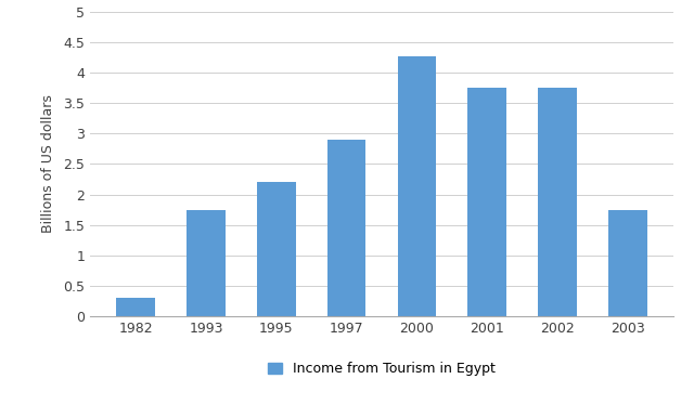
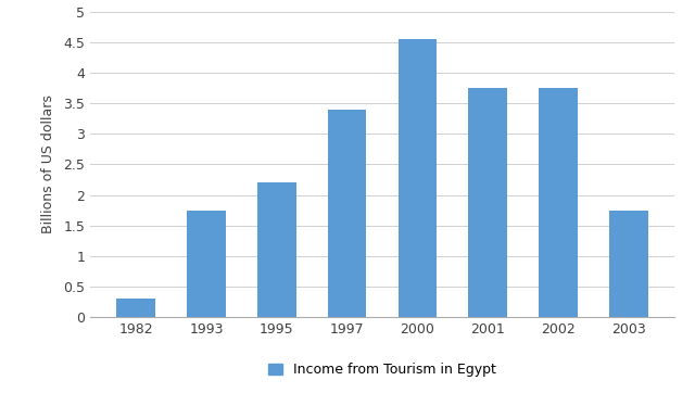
1997: 2.90 -> 3.40
2000: 4.27 -> 4.56
